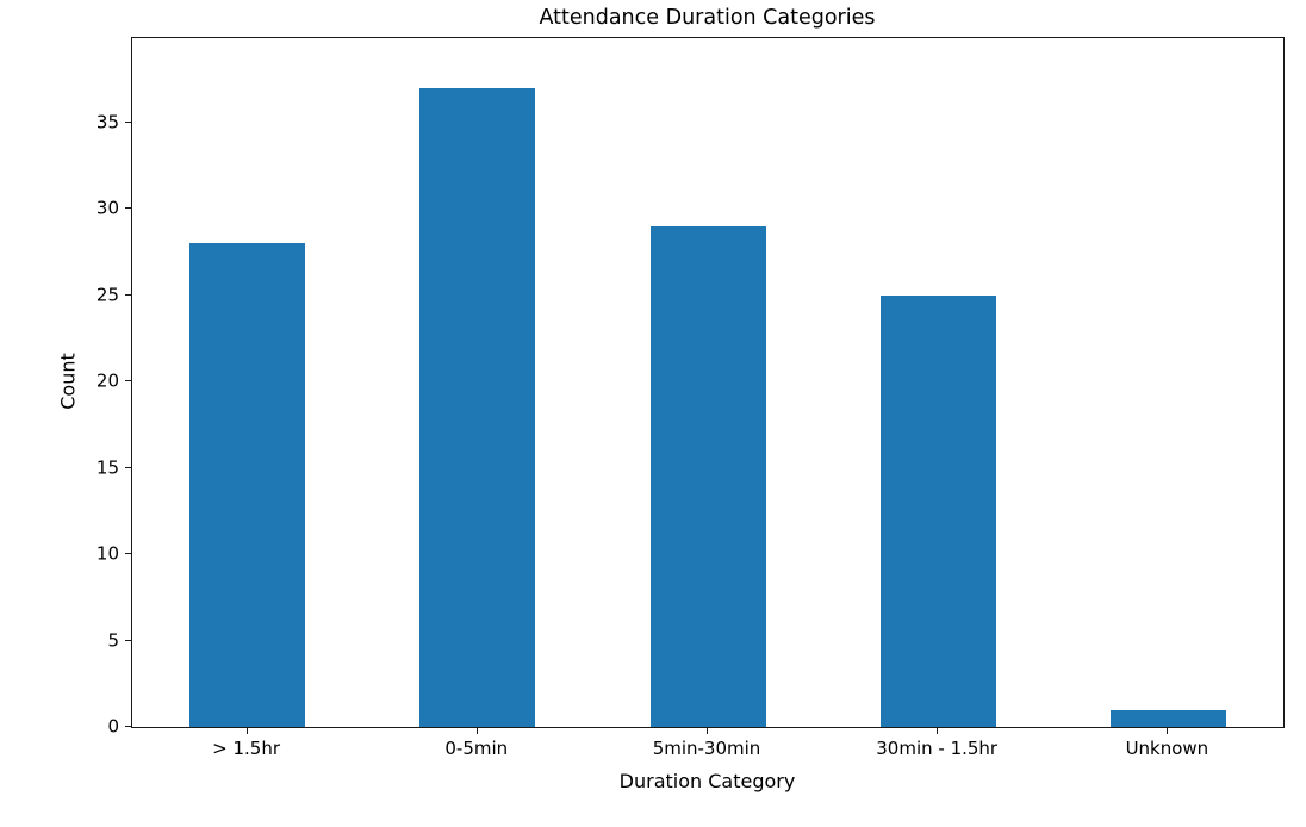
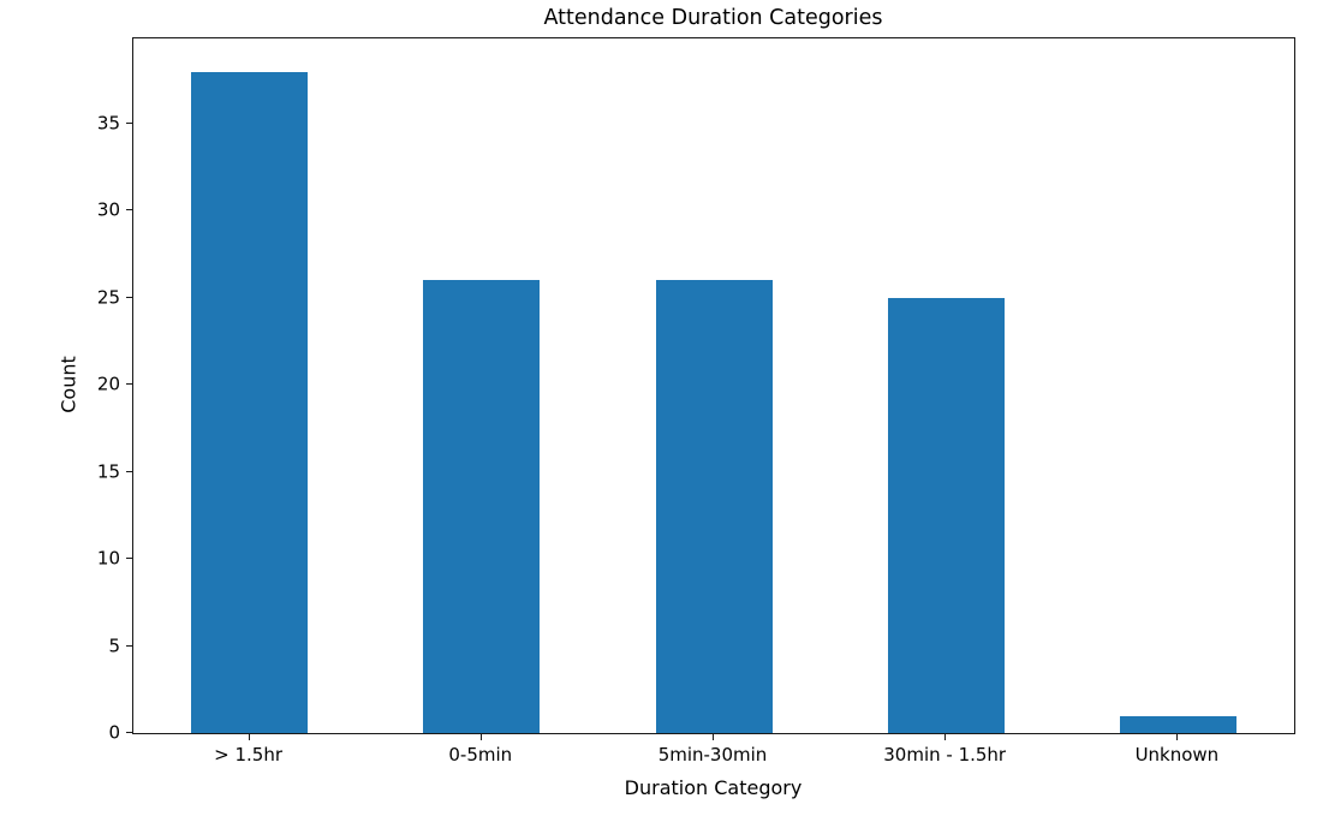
> 1.5hr: 28 -> 38
0-5min: 37 -> 26
5min-30min: 29 -> 26
